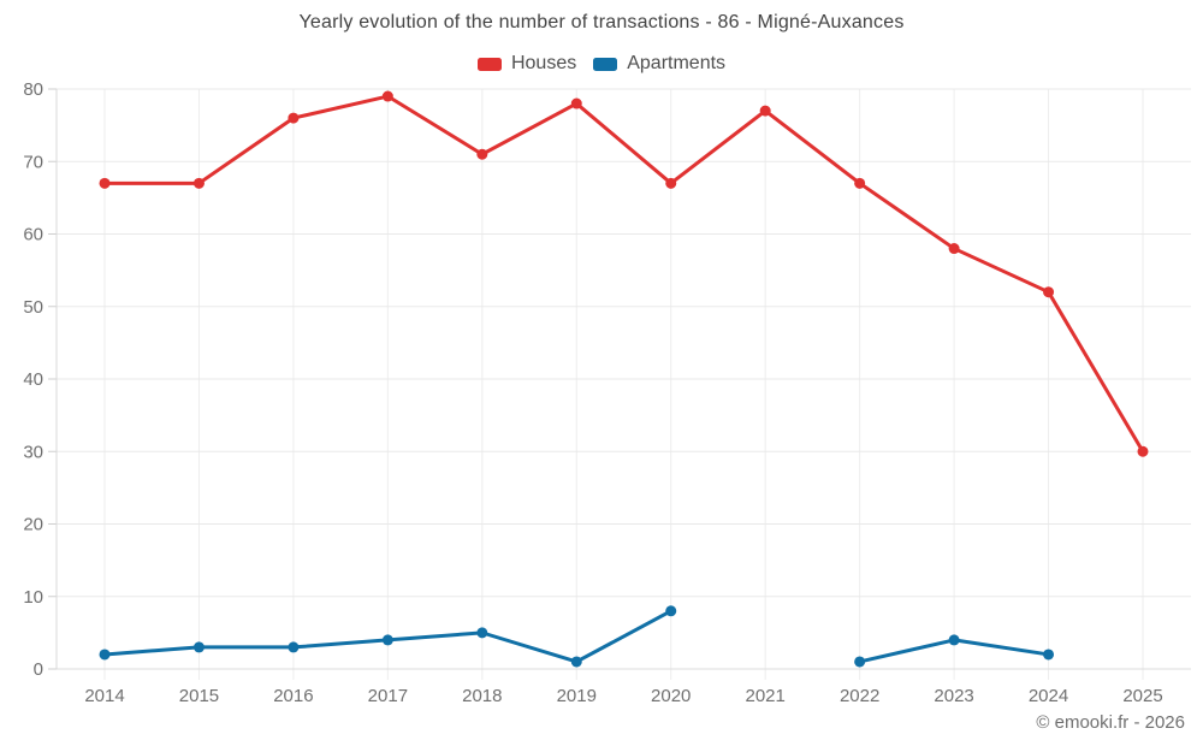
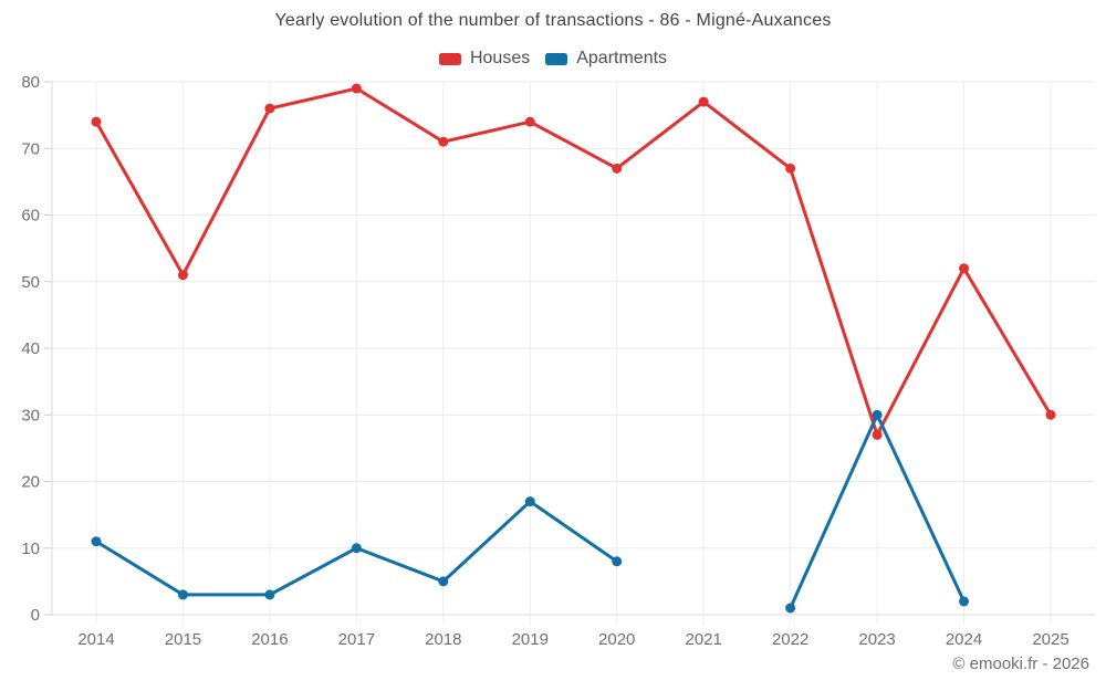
Houses/2014: 67 -> 74
Apartments/2014: 2 -> 11
Houses/2015: 67 -> 51
Apartments/2017: 4 -> 10
Houses/2019: 78 -> 74
Apartments/2019: 1 -> 17
Houses/2023: 58 -> 27
Apartments/2023: 4 -> 30
